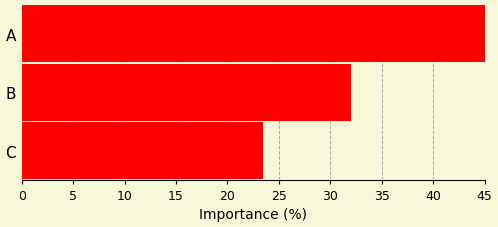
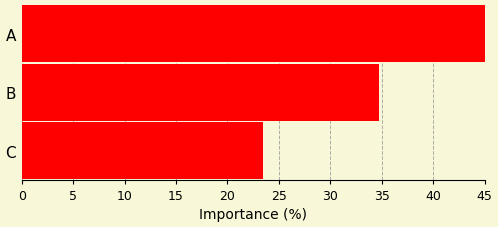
B: 32.0 -> 34.7
